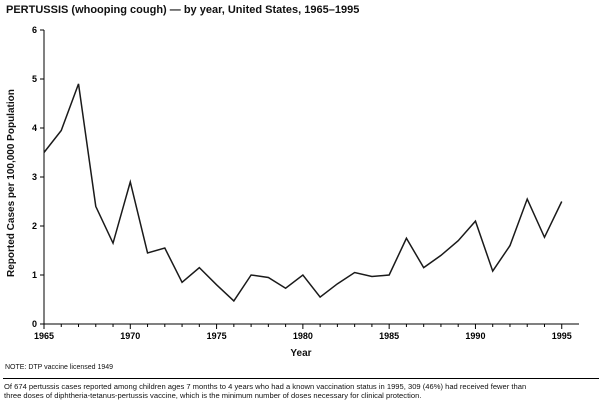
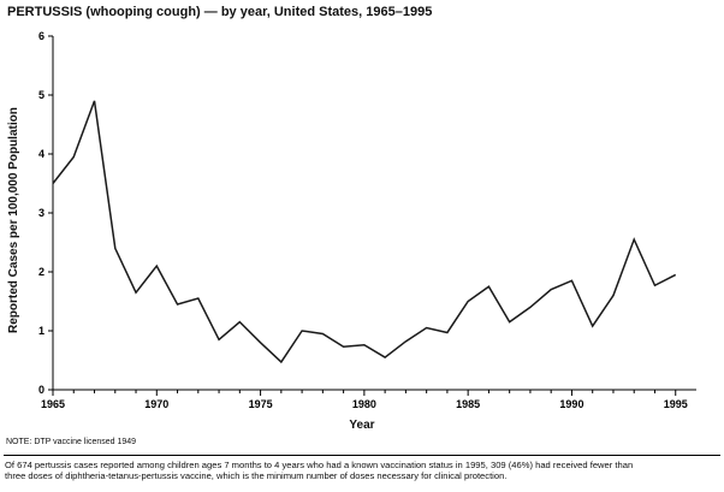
1970: 2.9 -> 2.1
1980: 1.0 -> 0.8
1985: 1.0 -> 1.5
1990: 2.1 -> 1.9
1995: 2.5 -> 1.9
